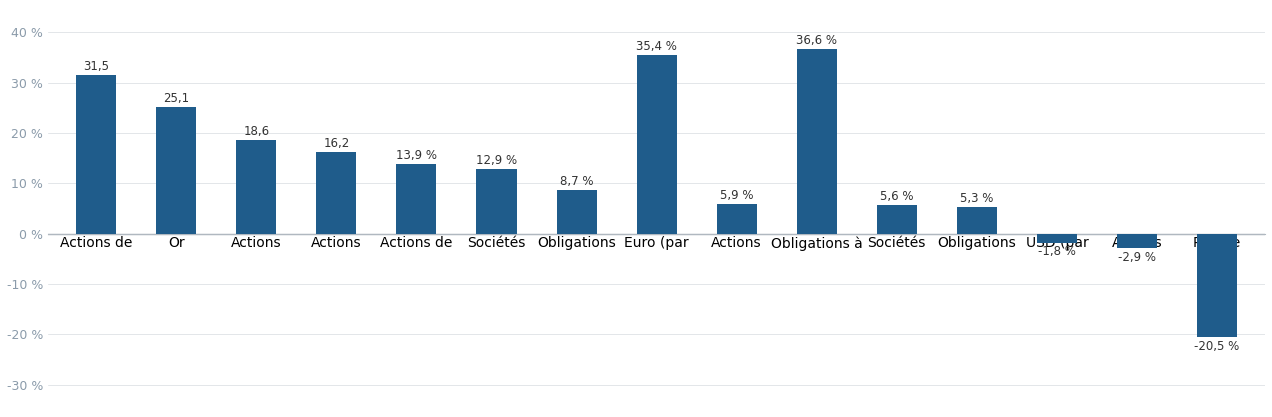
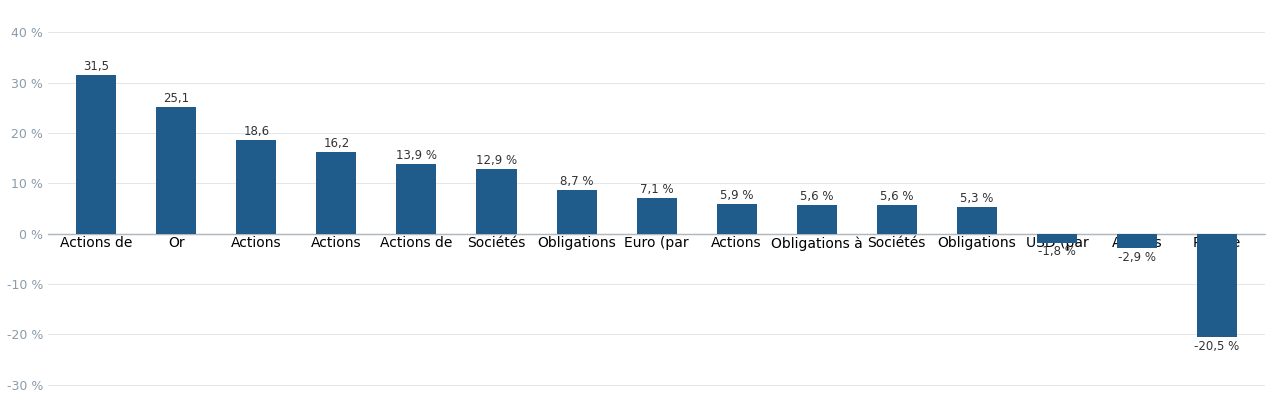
Euro (par: 35,4 -> 7,1
Obligations à: 36,6 -> 5,6
